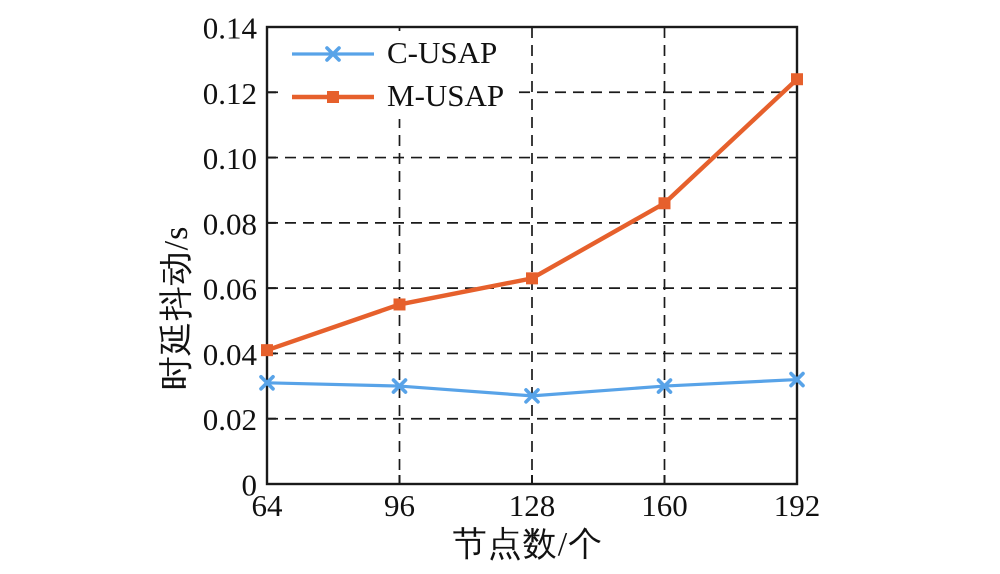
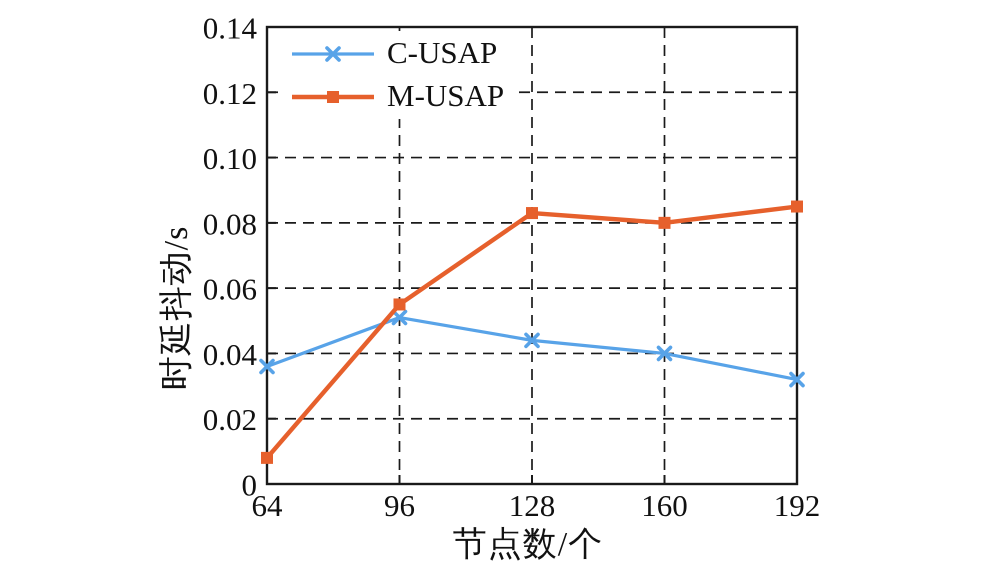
C-USAP/64: 0.031 -> 0.036
M-USAP/64: 0.041 -> 0.008
C-USAP/96: 0.030 -> 0.051
C-USAP/128: 0.027 -> 0.044
M-USAP/128: 0.063 -> 0.083
C-USAP/160: 0.030 -> 0.040
M-USAP/160: 0.086 -> 0.080
M-USAP/192: 0.124 -> 0.085
